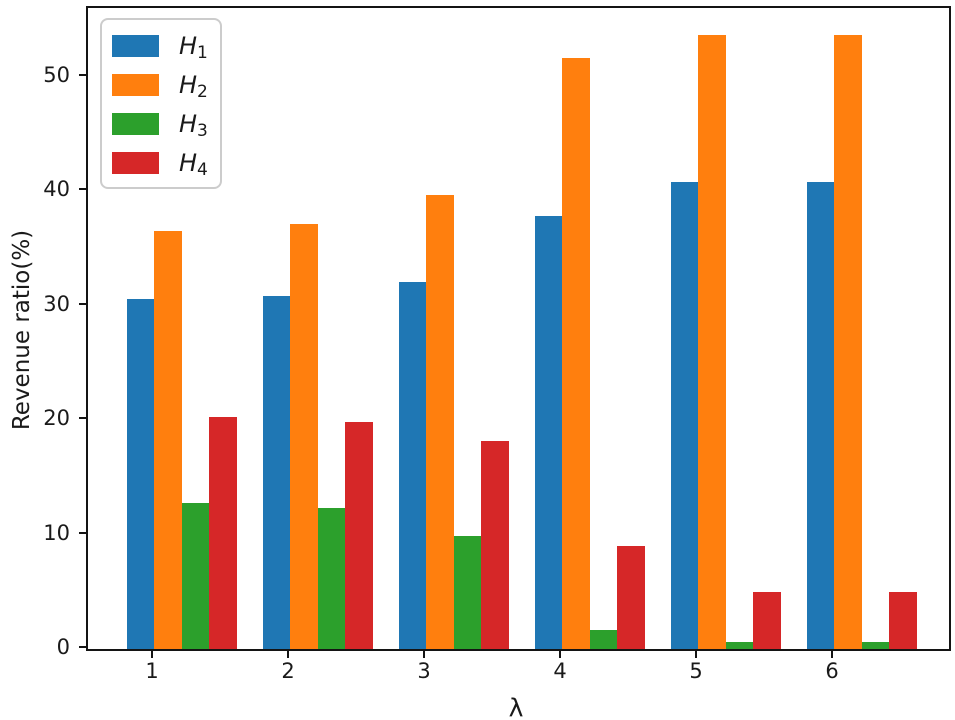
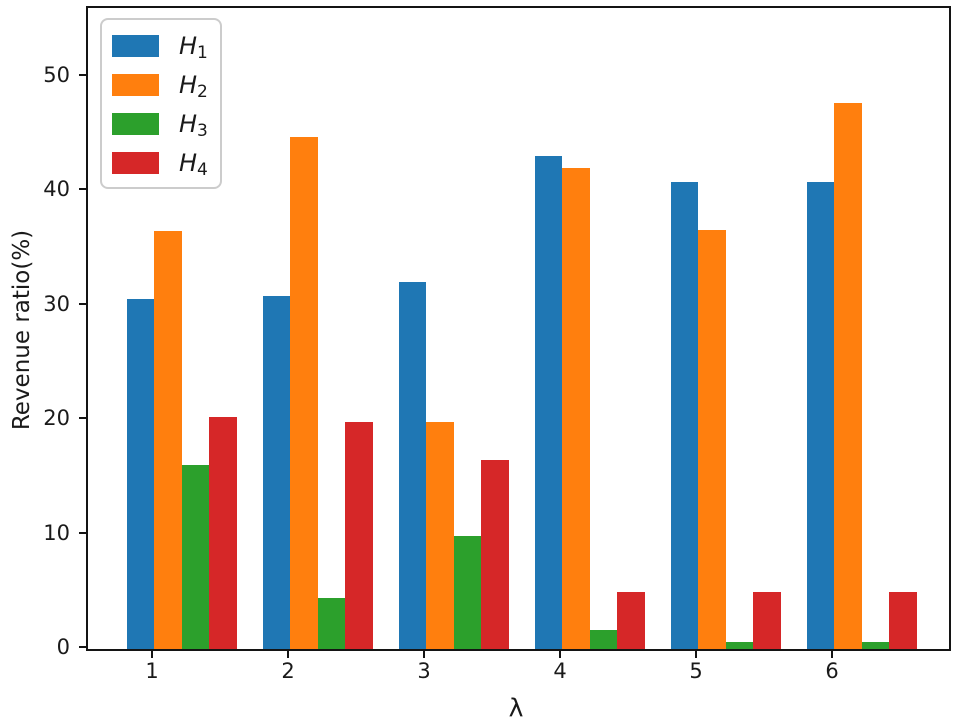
H3/1: 12.8 -> 16.1
H2/2: 37.1 -> 44.7
H3/2: 12.3 -> 4.5
H2/3: 39.7 -> 19.8
H4/3: 18.2 -> 16.5
H1/4: 37.8 -> 43.1
H2/4: 51.6 -> 42.0
H4/4: 9.0 -> 5.0
H2/5: 53.6 -> 36.6
H2/6: 53.6 -> 47.7
